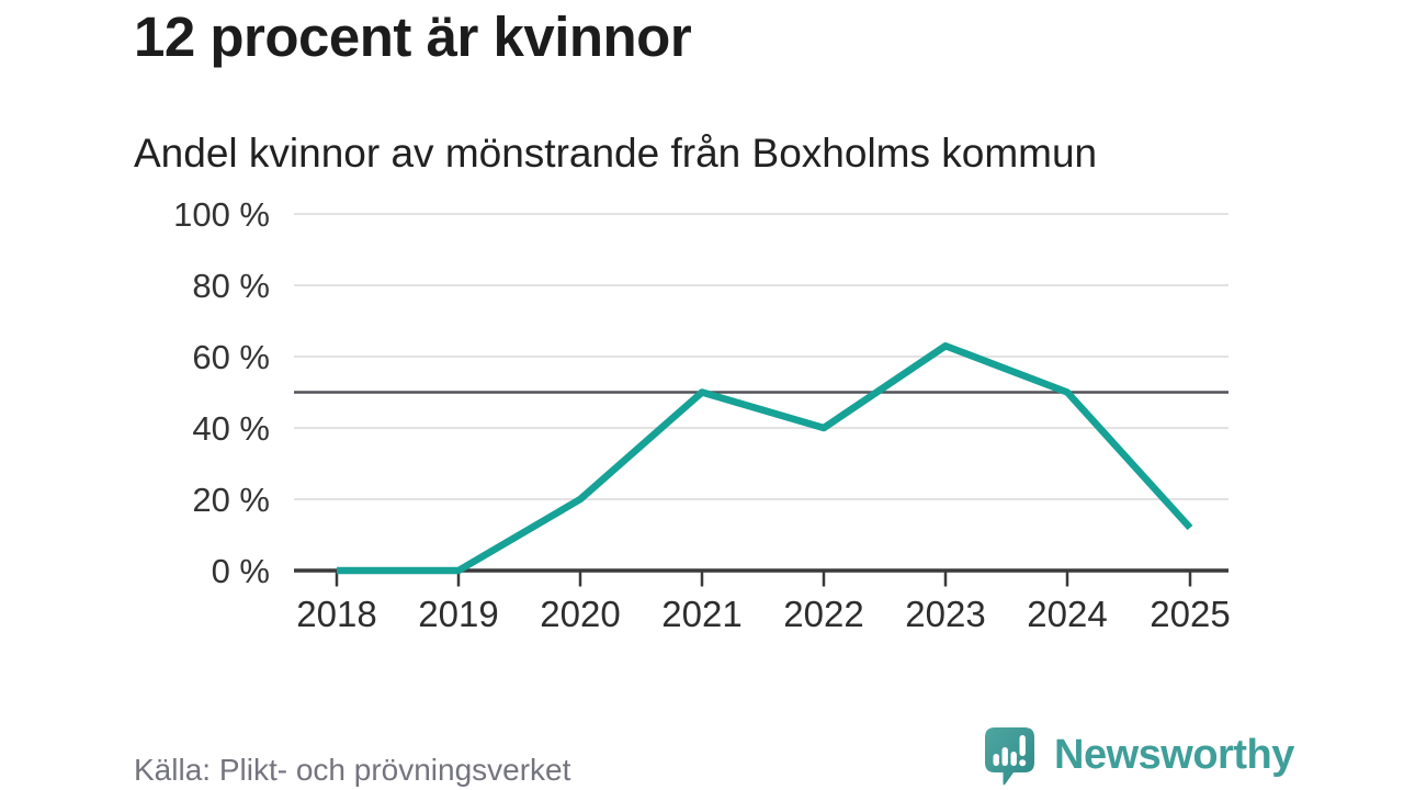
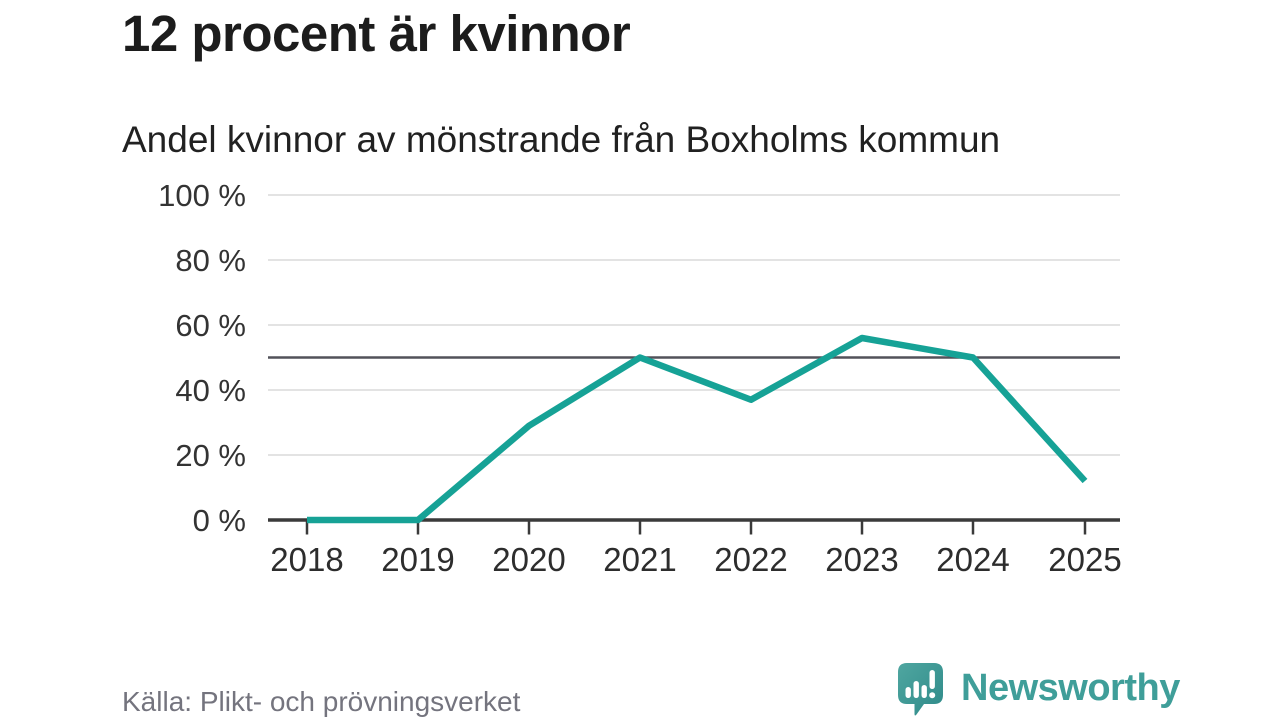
2020: 20% -> 29%
2022: 40% -> 37%
2023: 63% -> 56%
